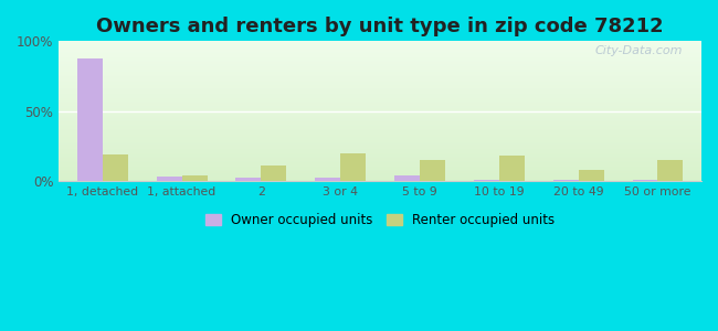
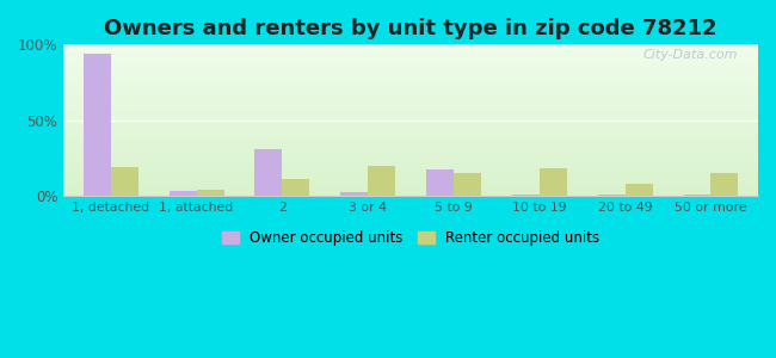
Owner occupied units/1, detached: 88% -> 94%
Owner occupied units/2: 2% -> 31%
Owner occupied units/5 to 9: 4% -> 17%
